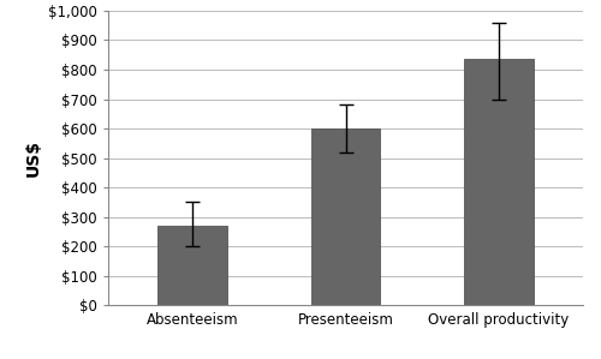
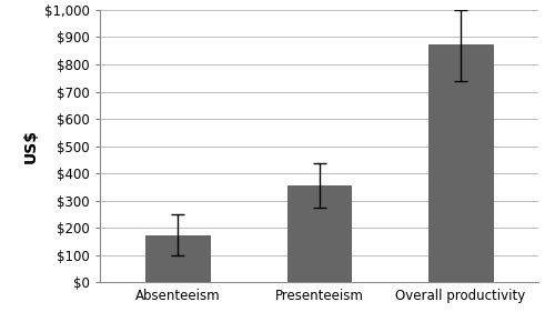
Absenteeism: $270 -> $170
Presenteeism: $600 -> $355
Overall productivity: $835 -> $875
